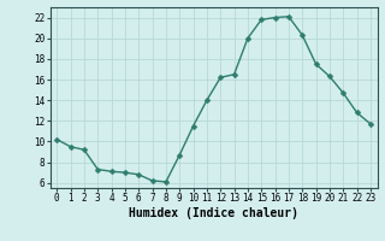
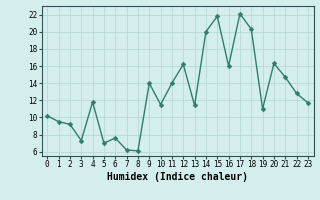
4: 7.1 -> 11.8
6: 6.8 -> 7.6
9: 8.7 -> 14.0
13: 16.5 -> 11.4
16: 22.0 -> 16.0
19: 17.5 -> 11.0
